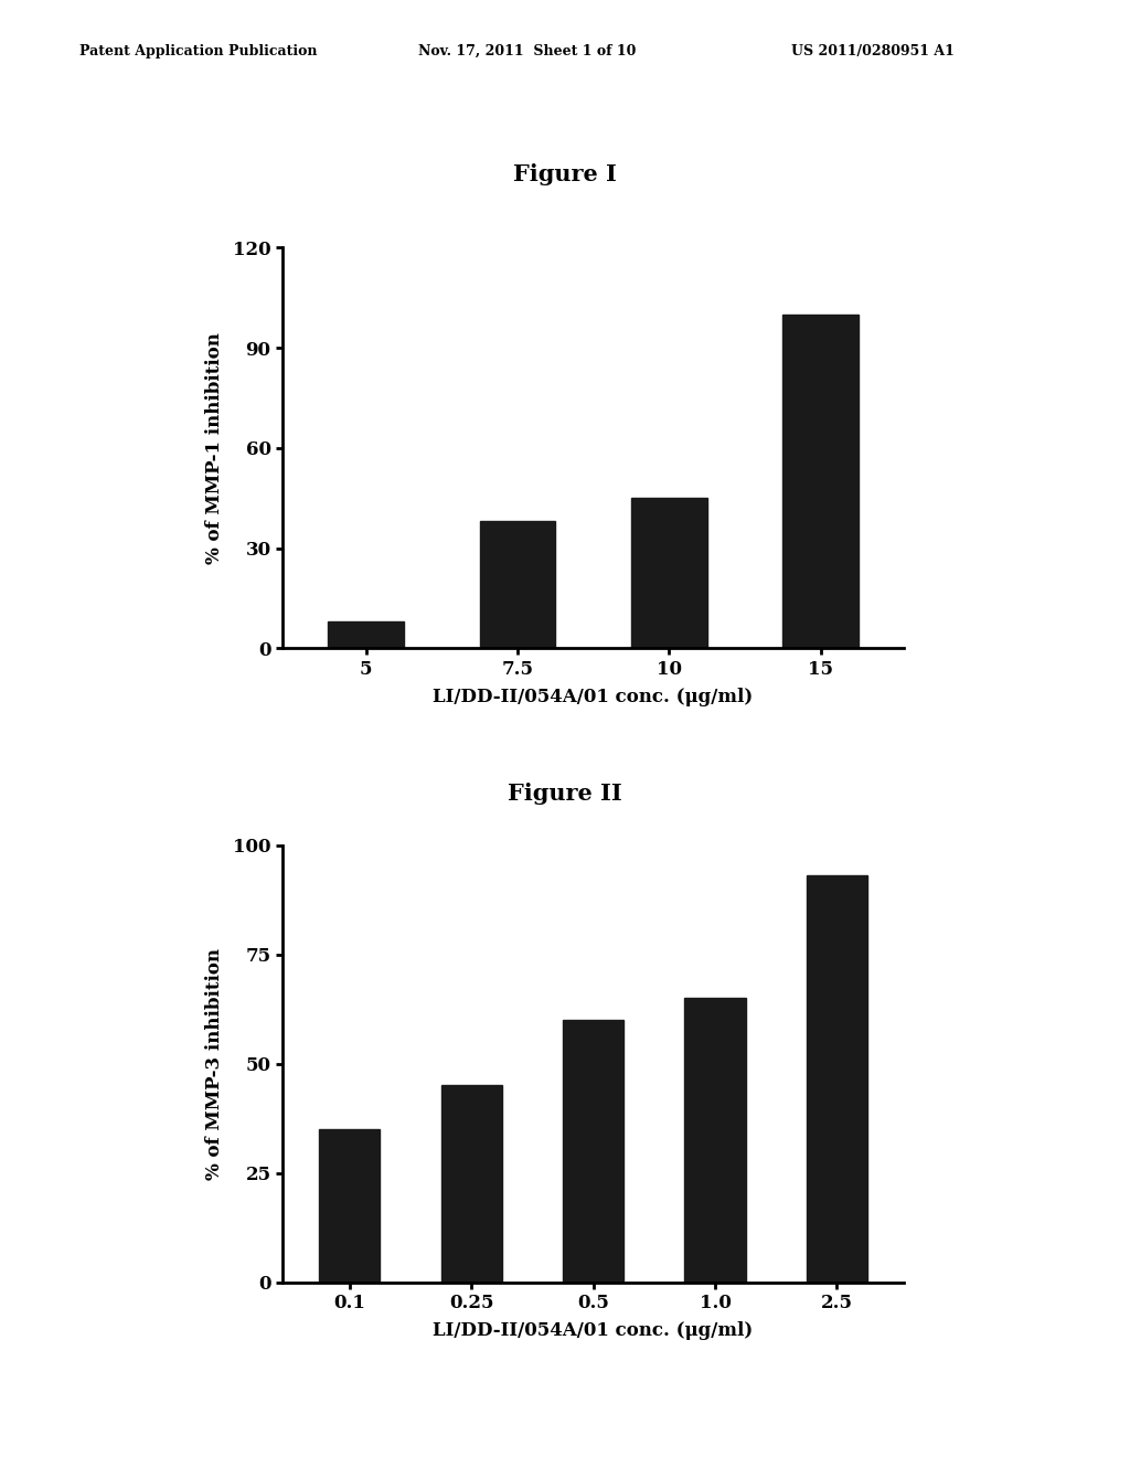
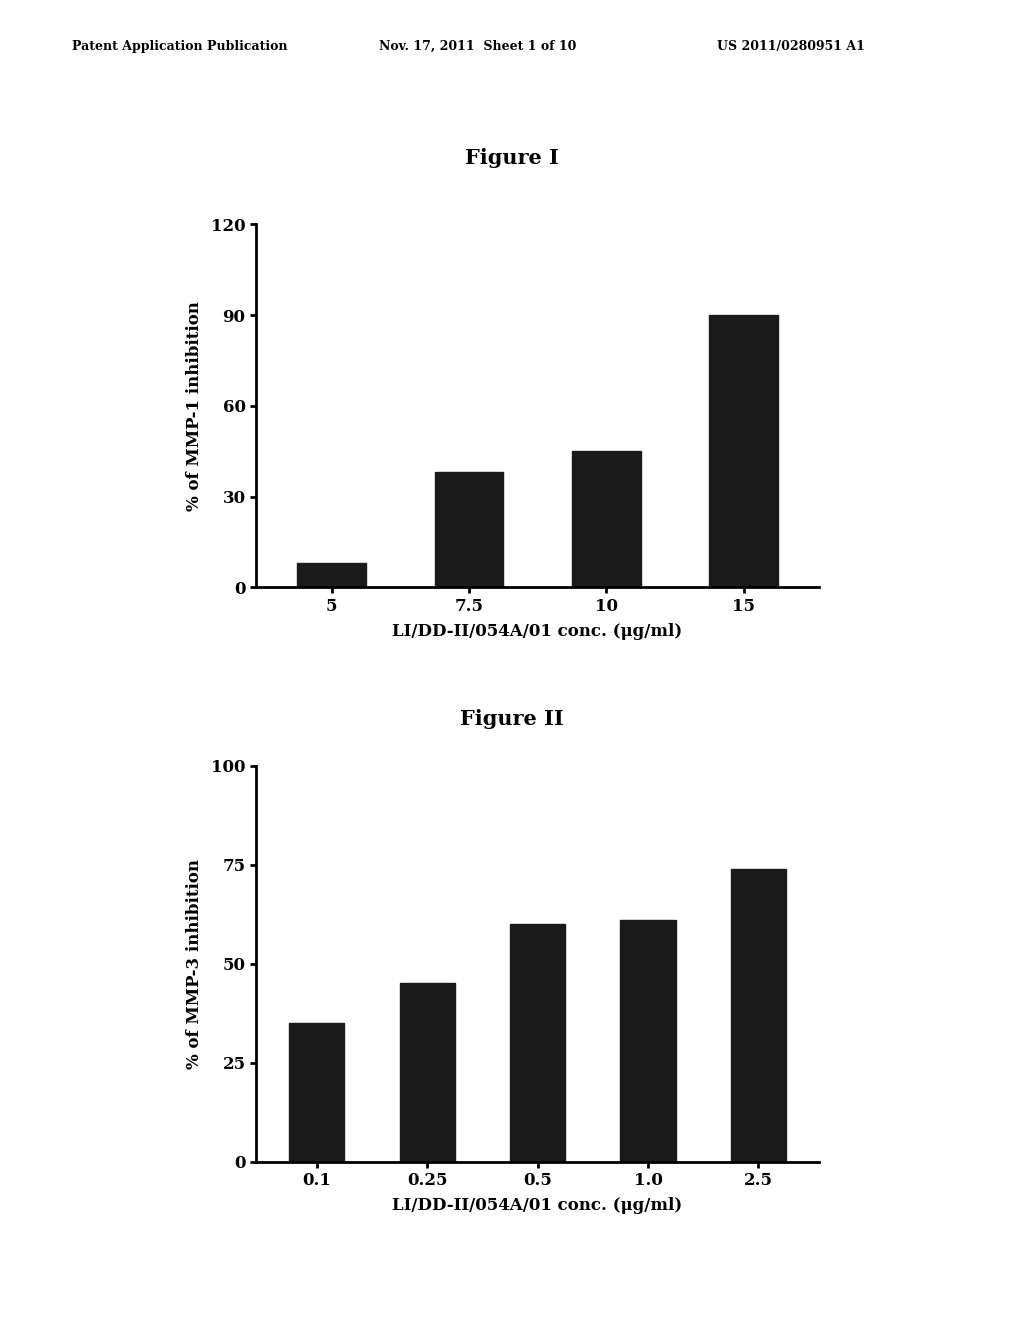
15: 100 -> 90
1.0: 65 -> 61
2.5: 93 -> 74
